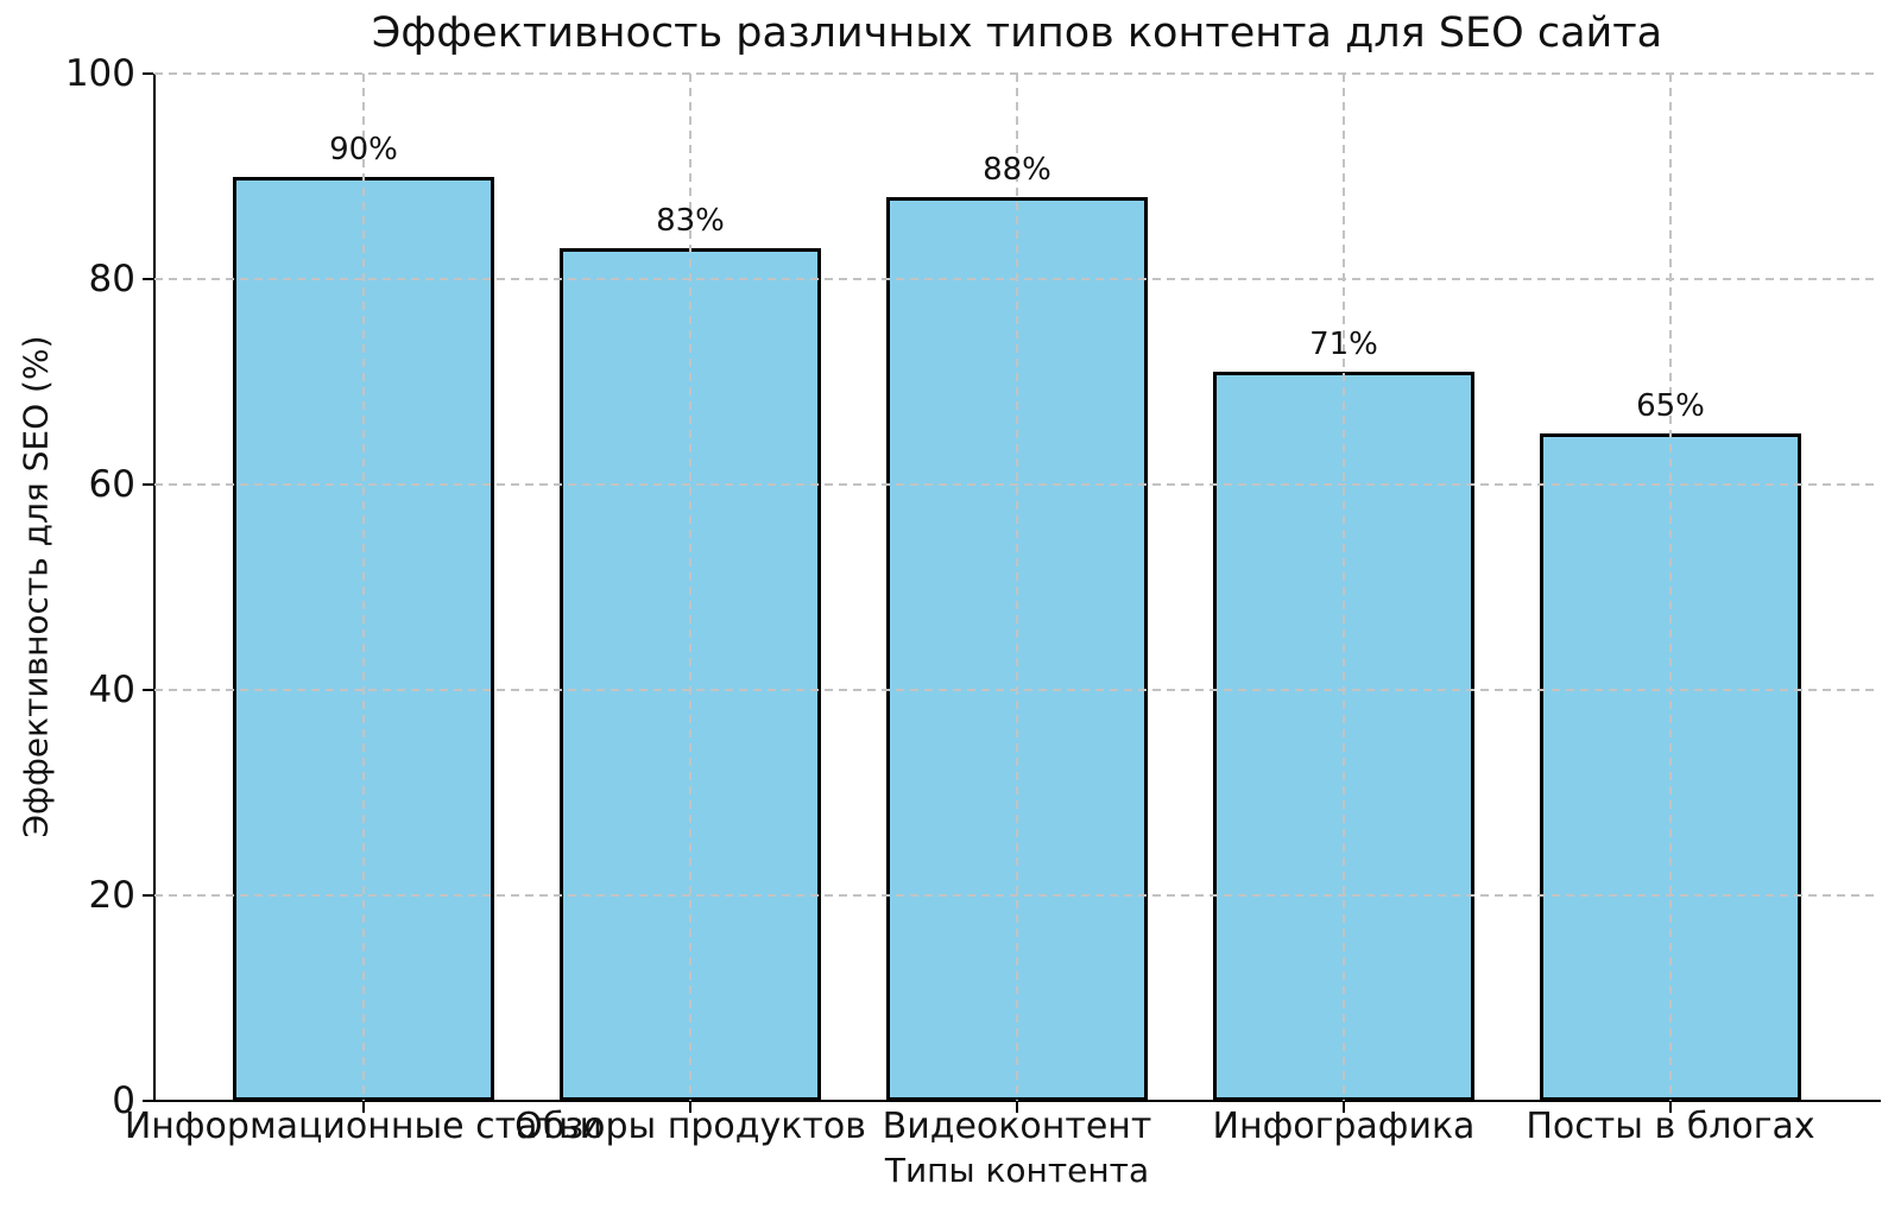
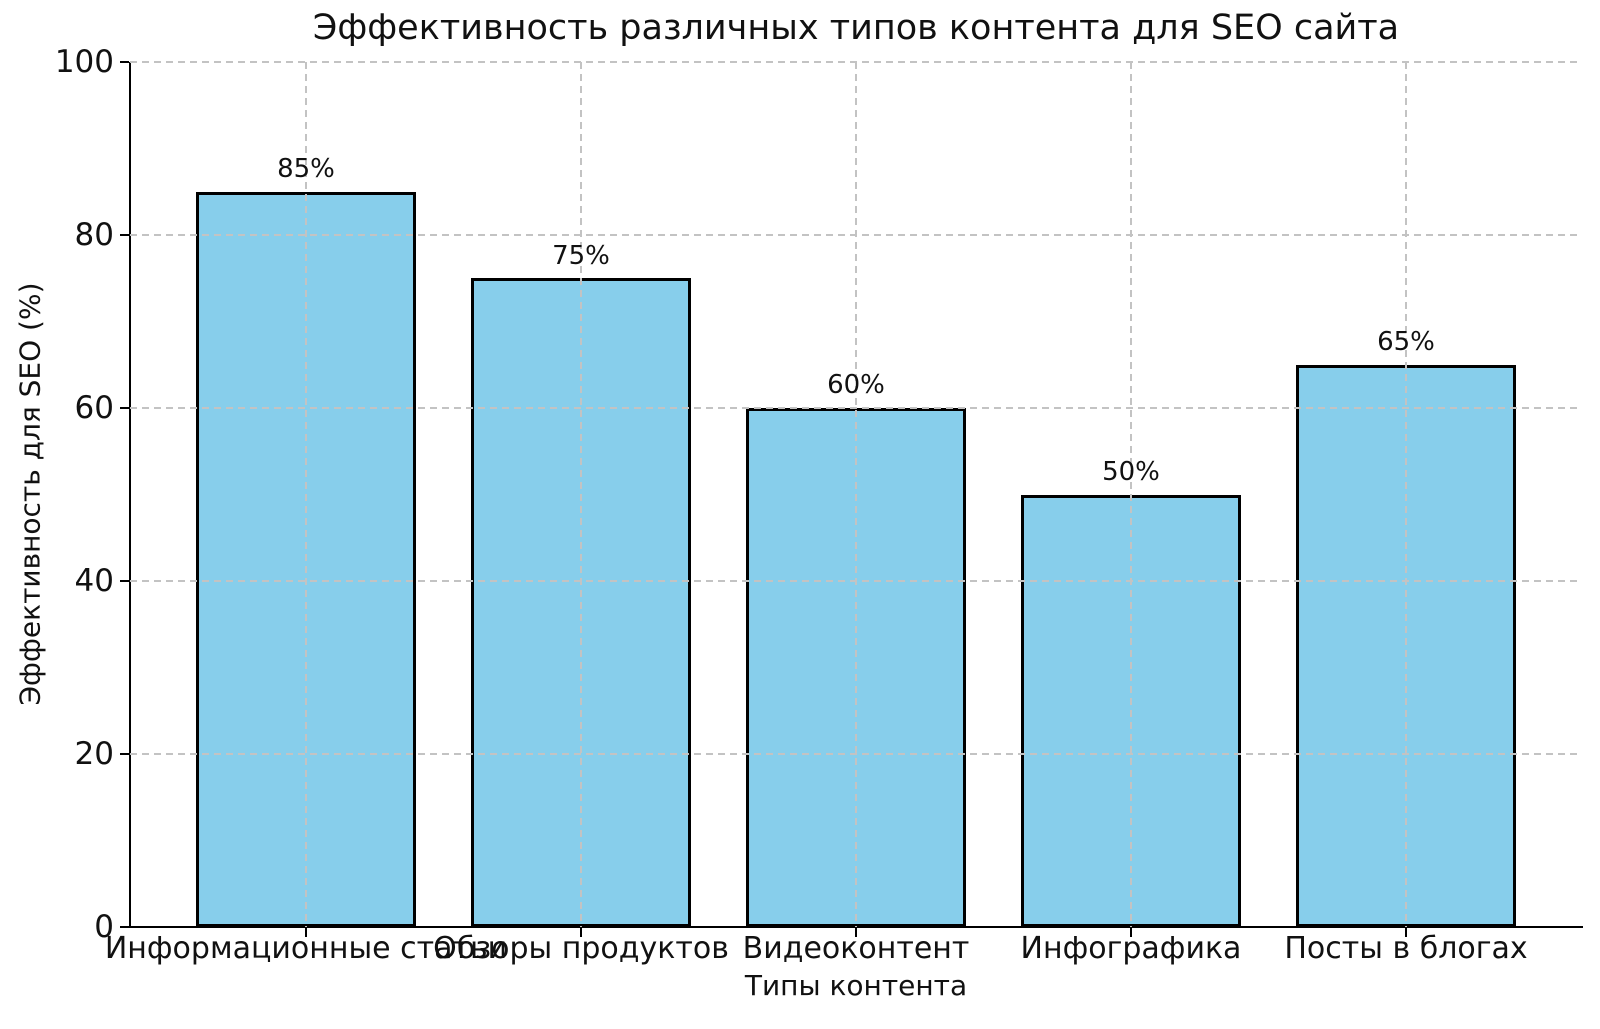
Информационные статьи: 90% -> 85%
Обзоры продуктов: 83% -> 75%
Видеоконтент: 88% -> 60%
Инфографика: 71% -> 50%
